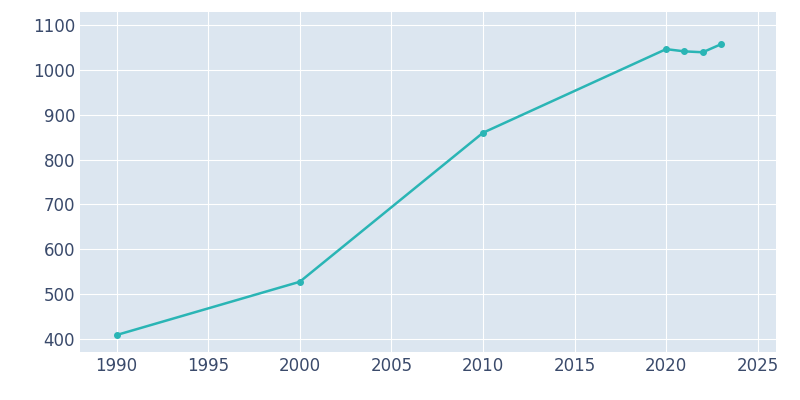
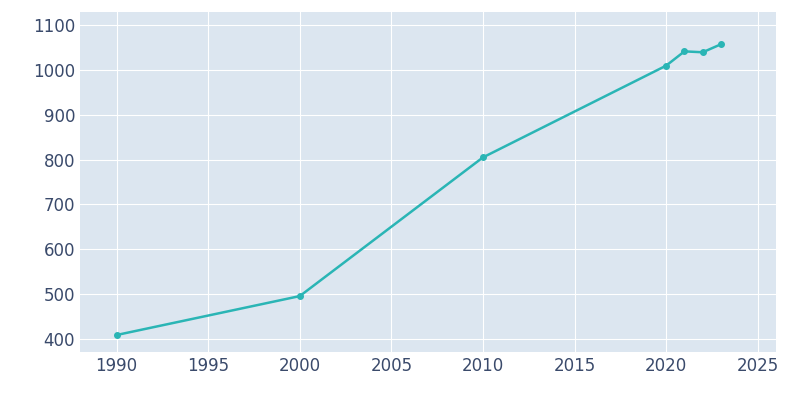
2000: 527 -> 495
2010: 860 -> 805
2020: 1047 -> 1010
